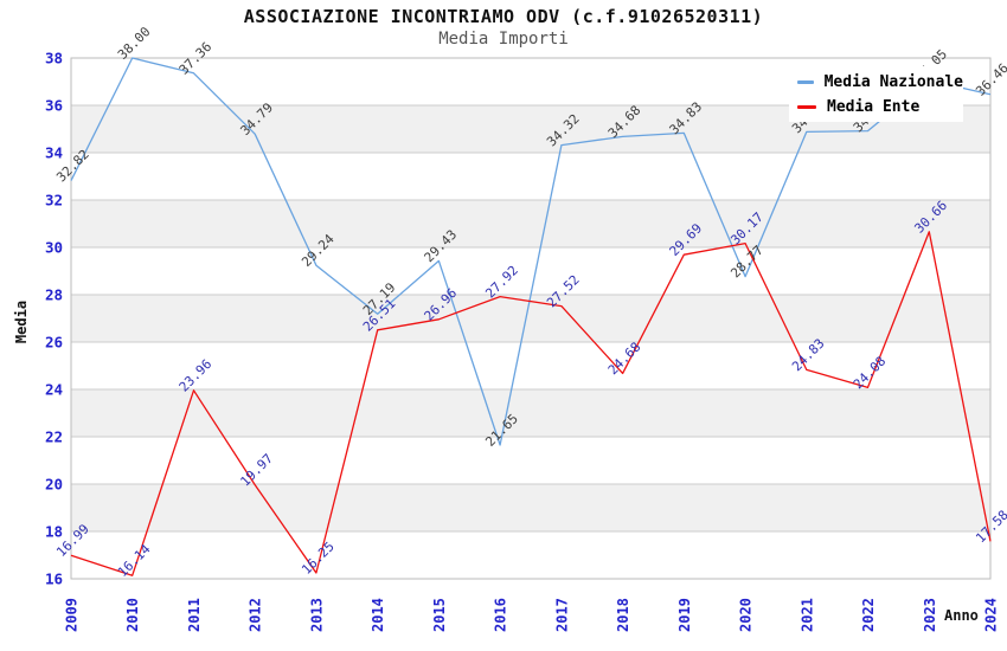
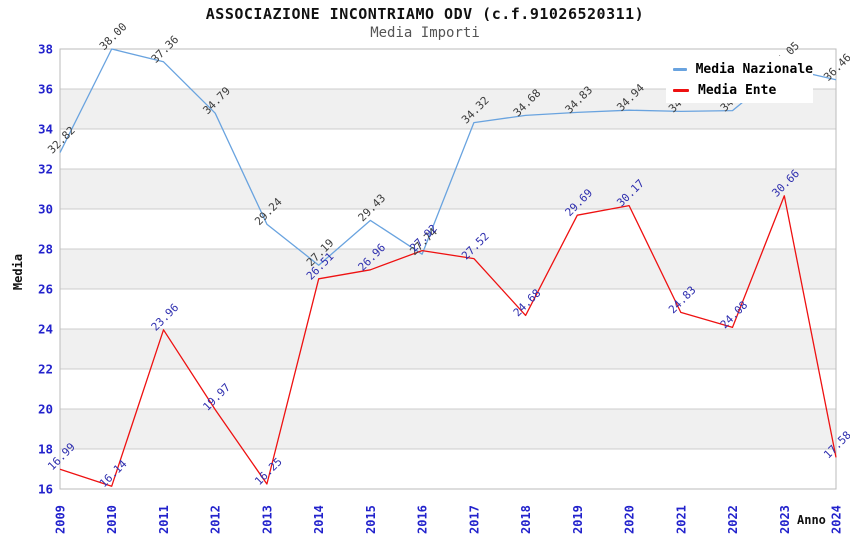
Media Nazionale/2016: 21.65 -> 27.74
Media Nazionale/2020: 28.77 -> 34.94
